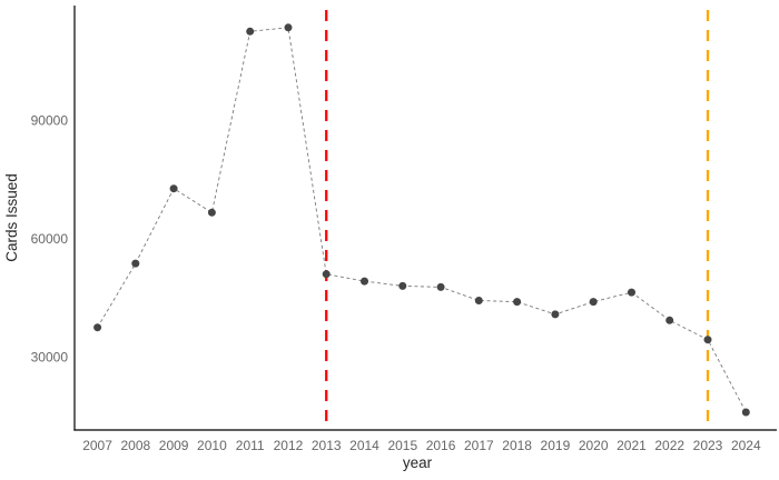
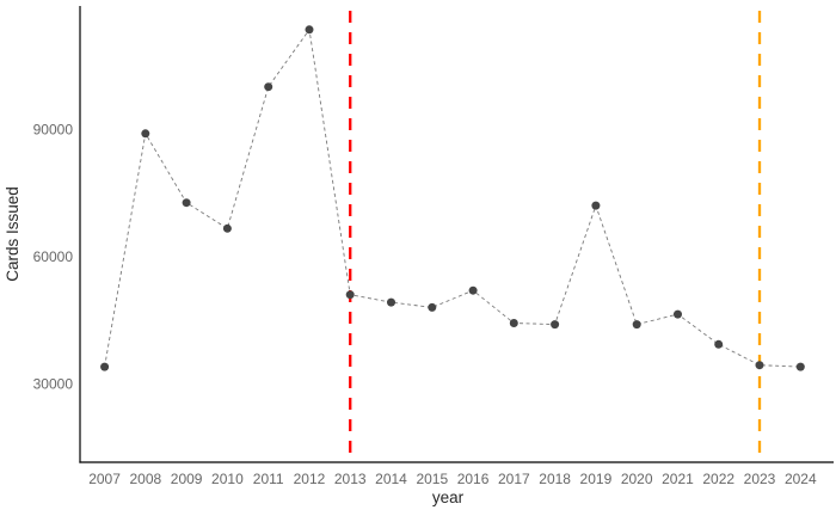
2007: 38000 -> 34000
2008: 54000 -> 89000
2011: 112000 -> 100000
2016: 48000 -> 52000
2019: 41000 -> 72000
2024: 16000 -> 34000
